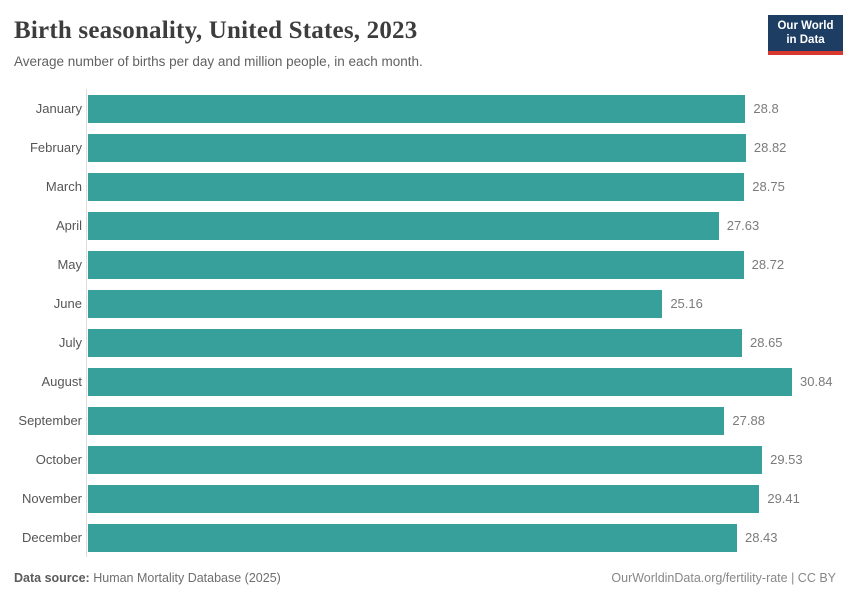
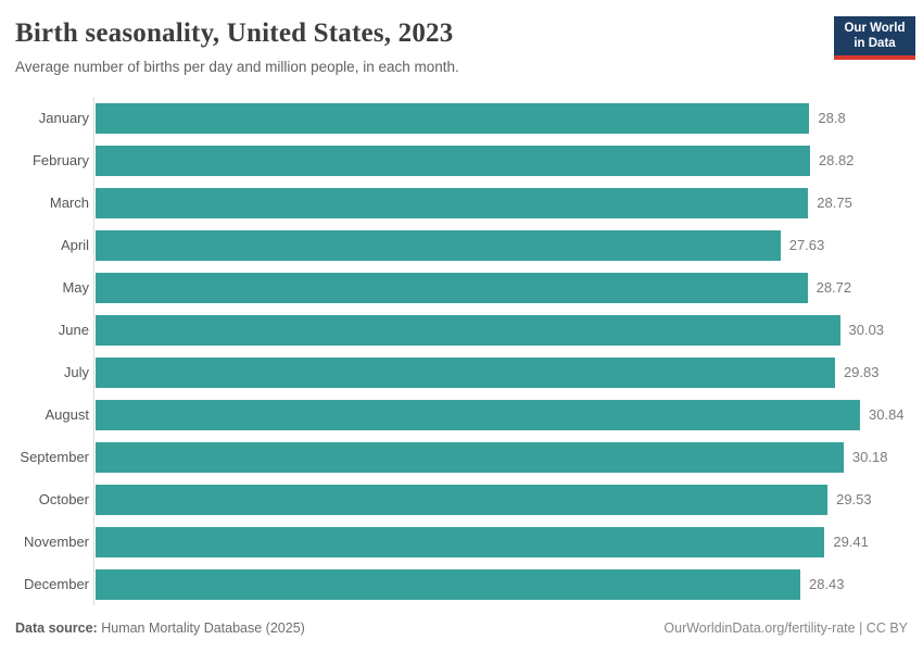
June: 25.16 -> 30.03
July: 28.65 -> 29.83
September: 27.88 -> 30.18
